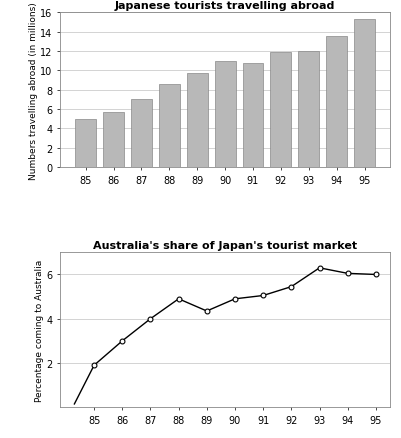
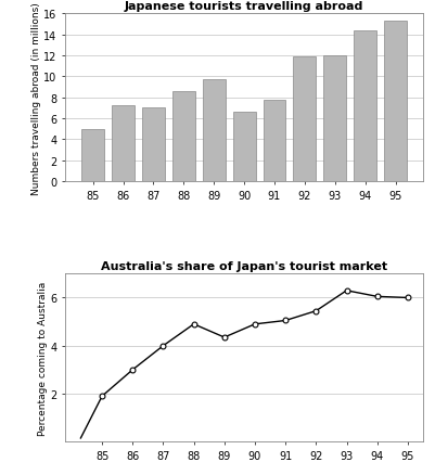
Japanese tourists travelling abroad/86: 5.7 -> 7.2
Japanese tourists travelling abroad/90: 11.0 -> 6.6
Japanese tourists travelling abroad/91: 10.7 -> 7.8
Japanese tourists travelling abroad/94: 13.5 -> 14.4
